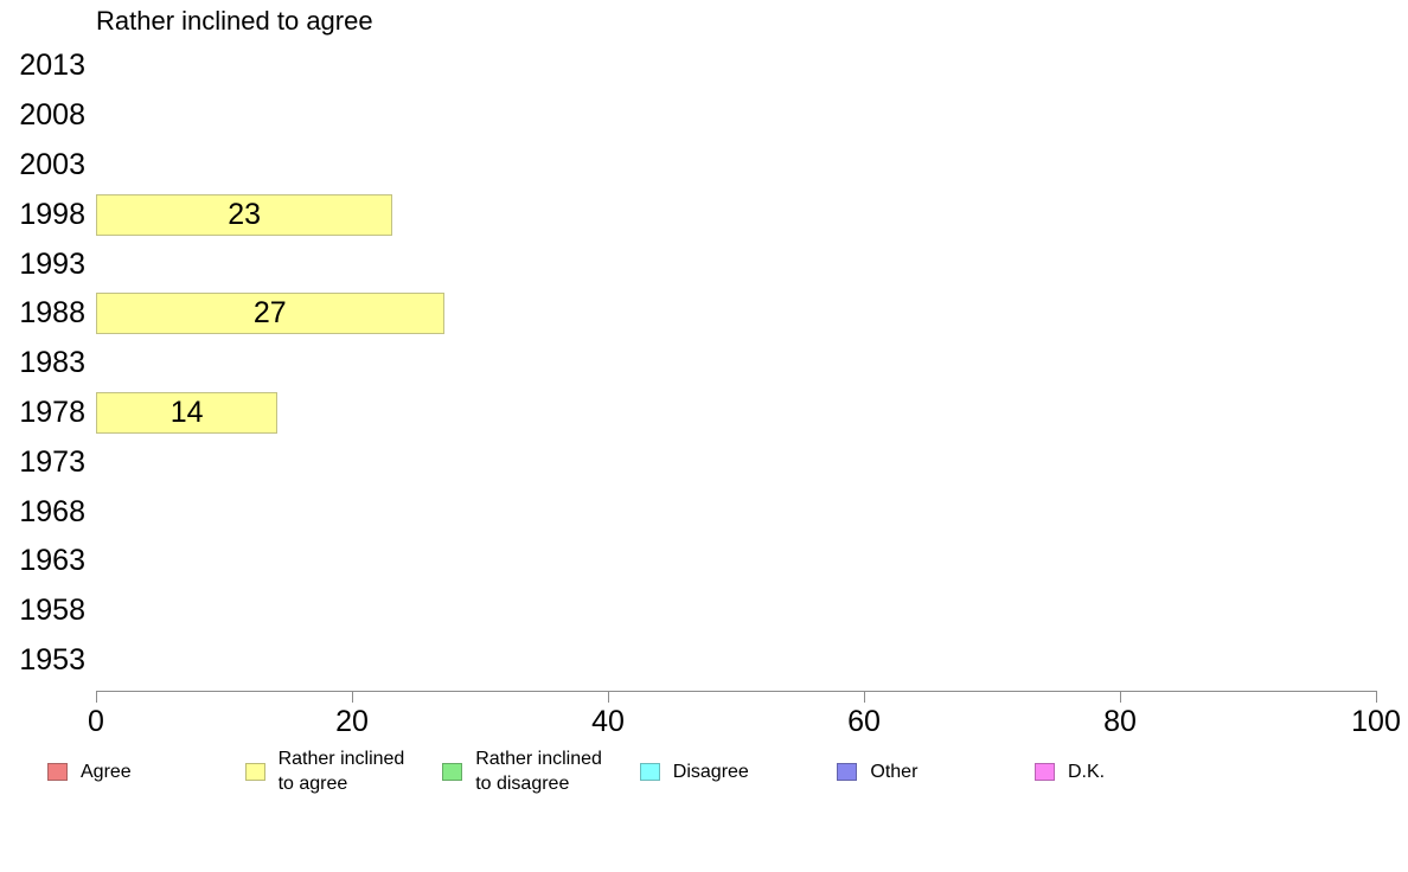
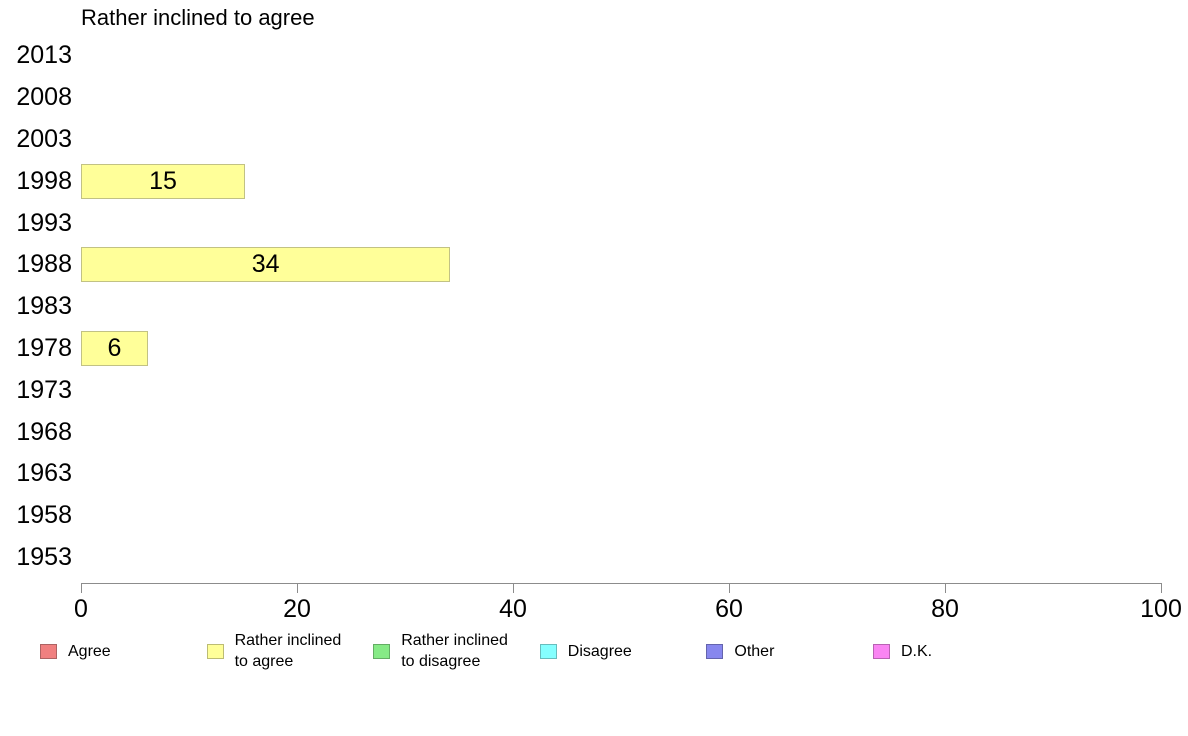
1998: 23 -> 15
1988: 27 -> 34
1978: 14 -> 6
